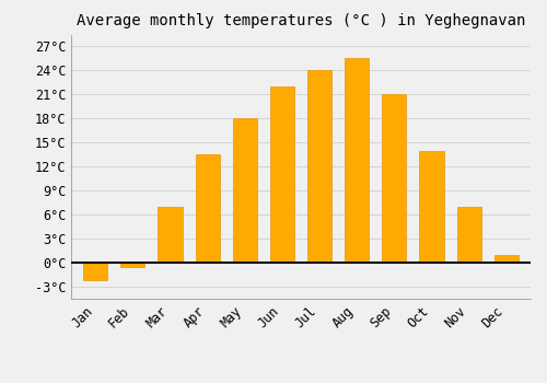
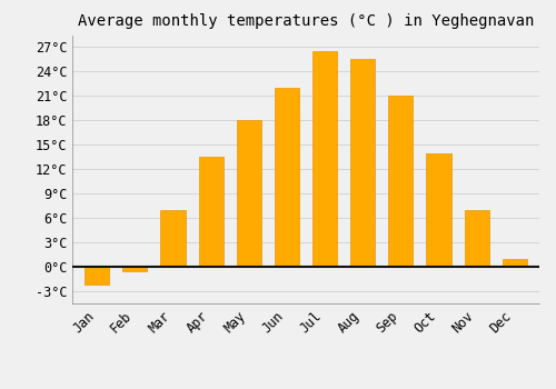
Jul: 24.0°C -> 26.5°C
